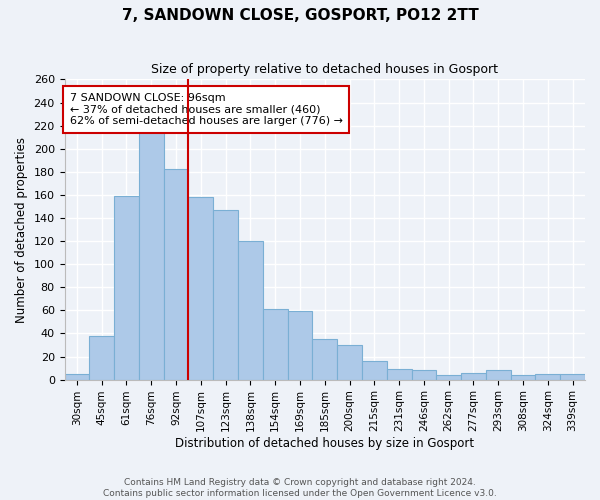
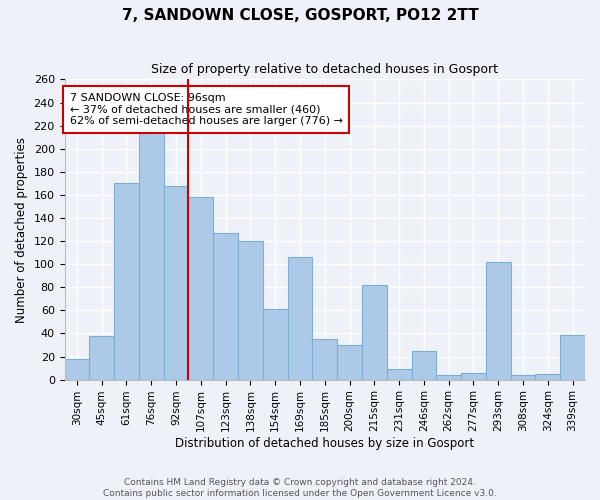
30sqm: 5 -> 18
61sqm: 159 -> 170
92sqm: 182 -> 168
123sqm: 147 -> 127
169sqm: 59 -> 106
215sqm: 16 -> 82
246sqm: 8 -> 25
293sqm: 8 -> 102
339sqm: 5 -> 39
